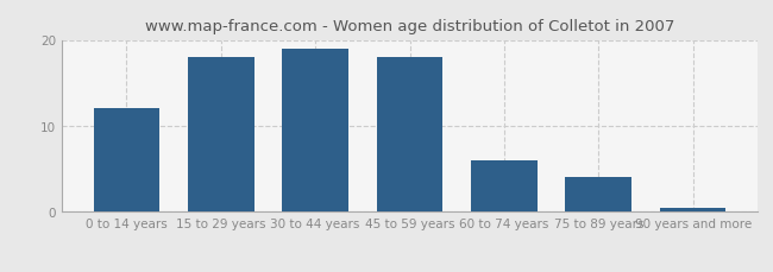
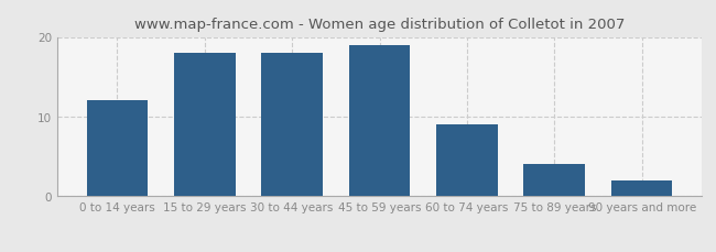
30 to 44 years: 19.0 -> 18.0
45 to 59 years: 18.0 -> 19.0
60 to 74 years: 6.0 -> 9.0
90 years and more: 0.5 -> 2.0
